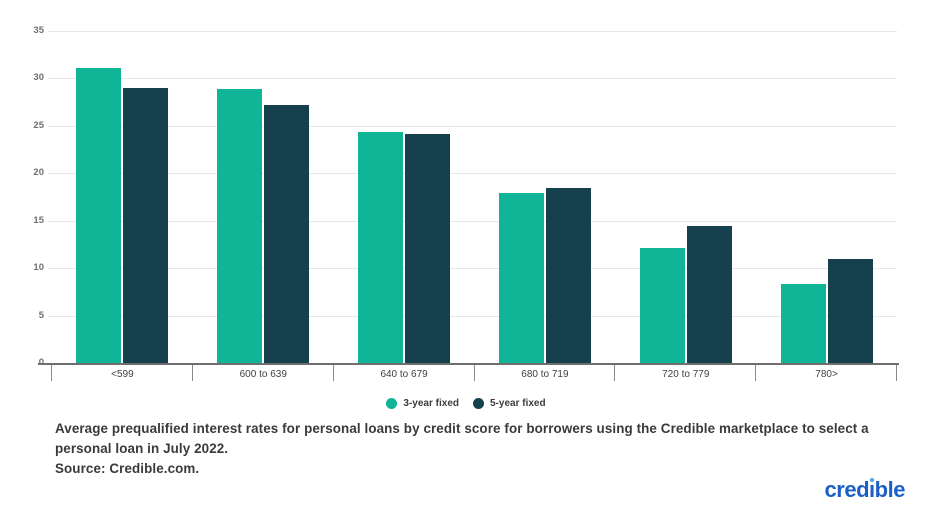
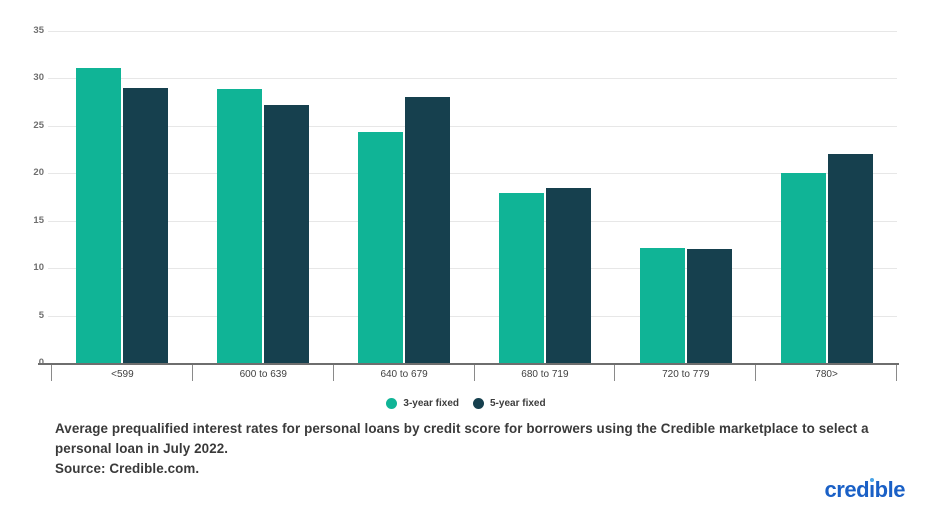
5-year fixed/640 to 679: 24 -> 28
5-year fixed/720 to 779: 14 -> 12
3-year fixed/780>: 8 -> 20
5-year fixed/780>: 11 -> 22
